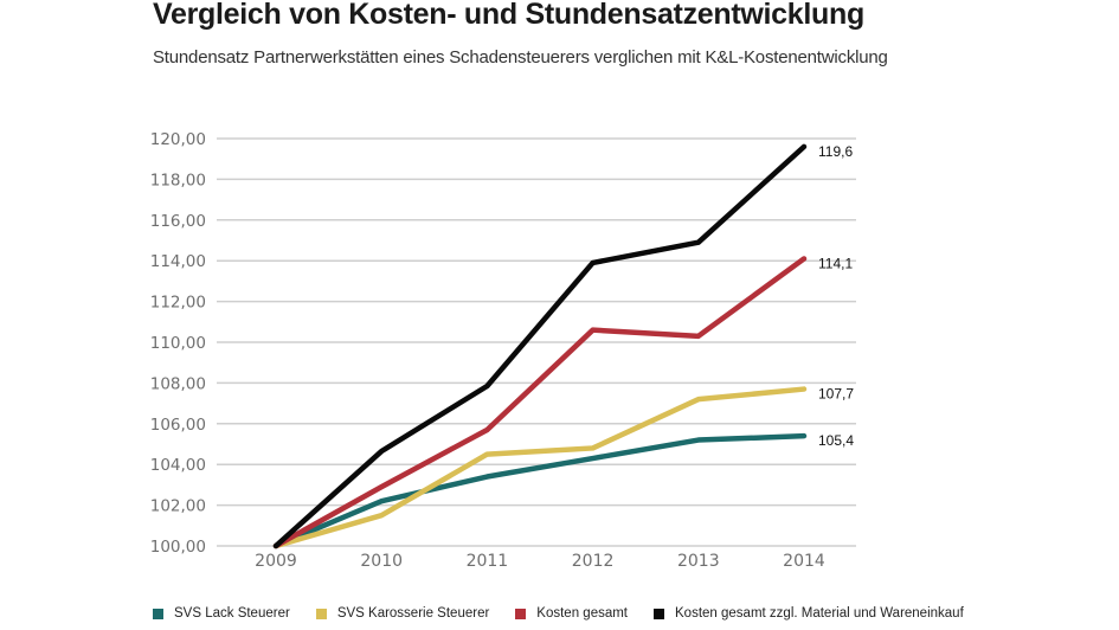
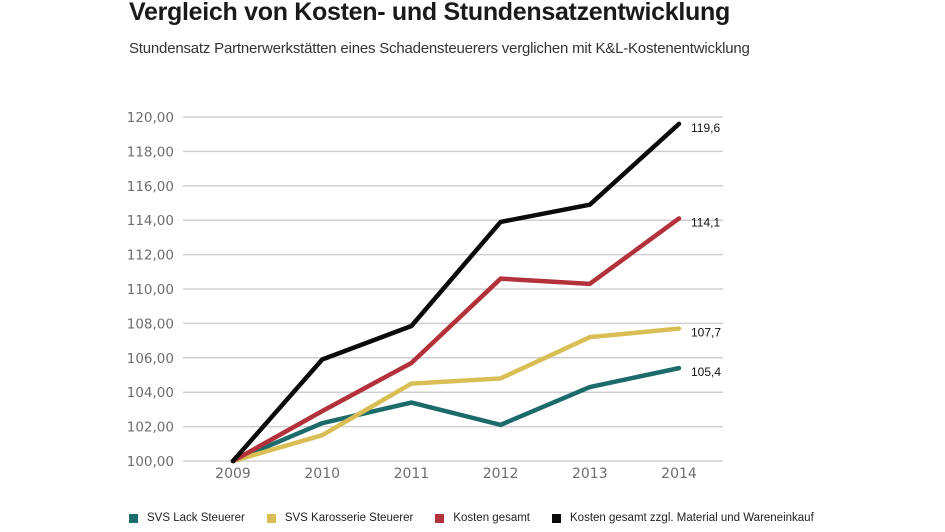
Kosten gesamt zzgl. Material und Wareneinkauf/2010: 104,7 -> 105,9
SVS Lack Steuerer/2012: 104,3 -> 102,1
SVS Lack Steuerer/2013: 105,2 -> 104,3
